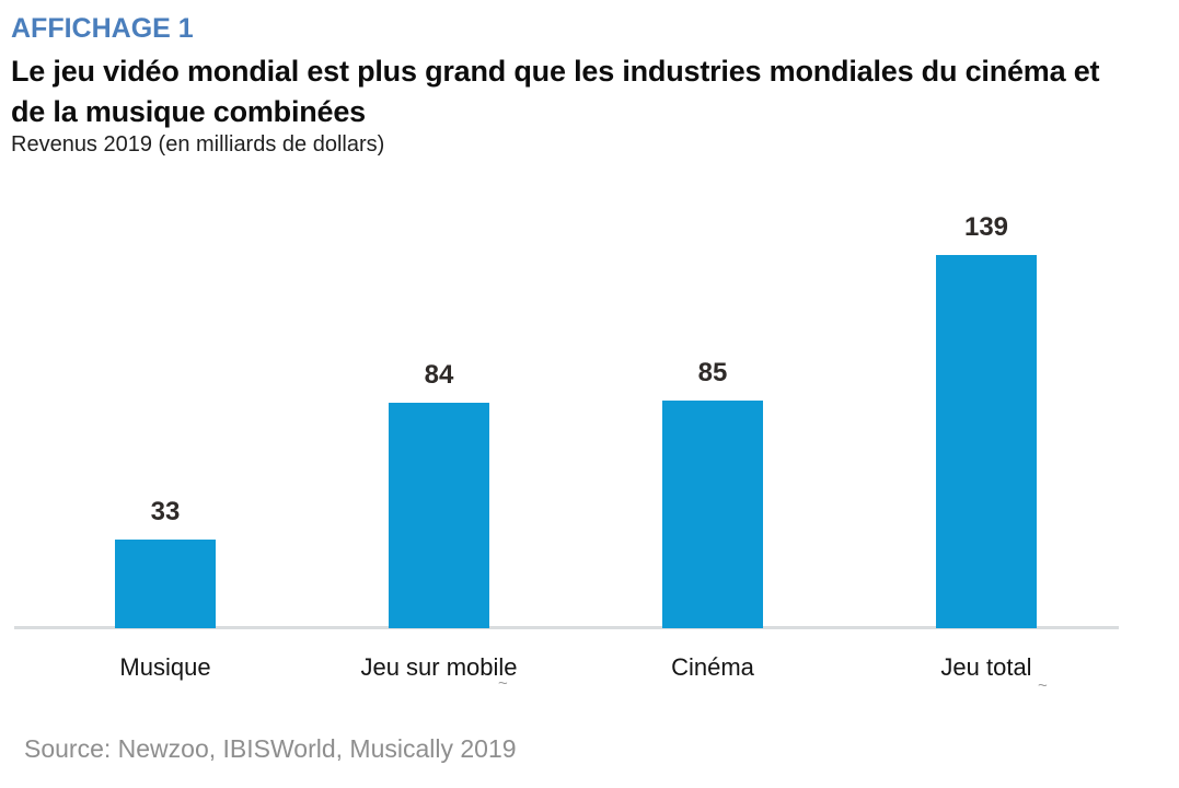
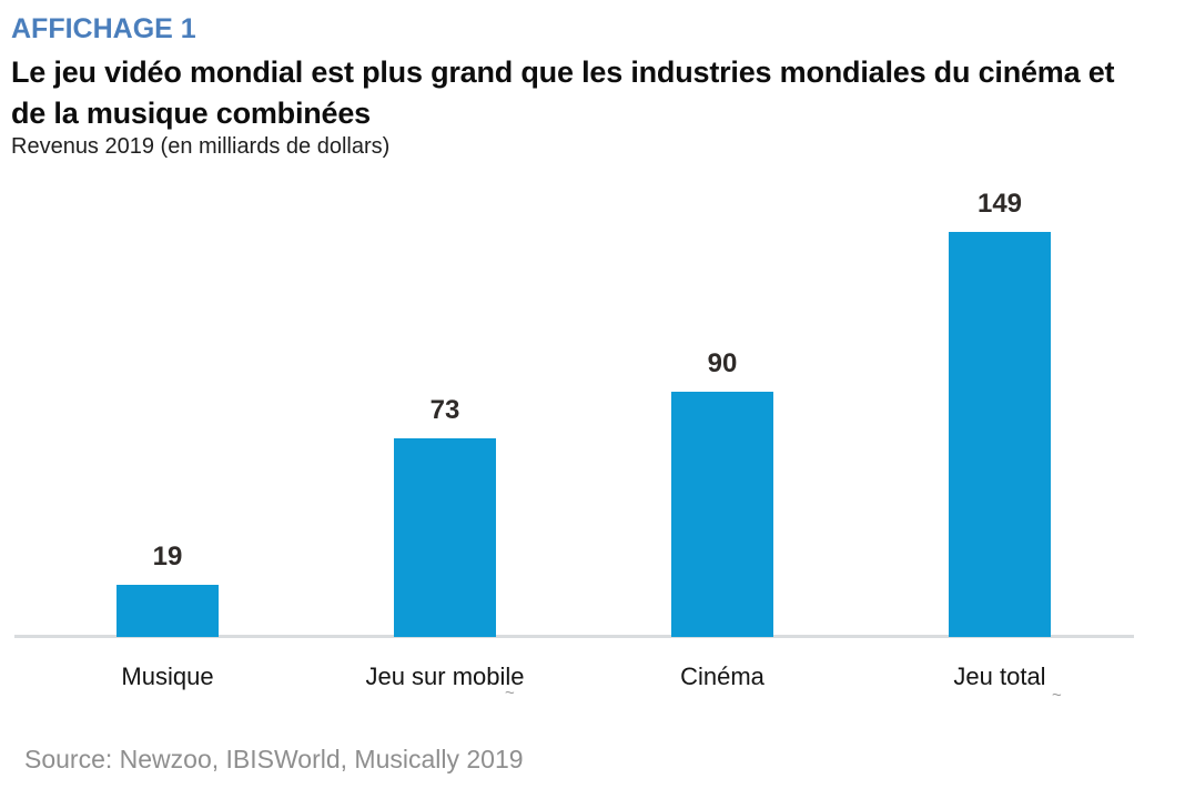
Musique: 33 -> 19
Jeu sur mobile: 84 -> 73
Cinéma: 85 -> 90
Jeu total: 139 -> 149
